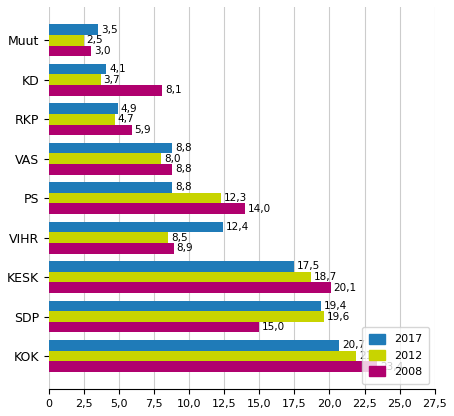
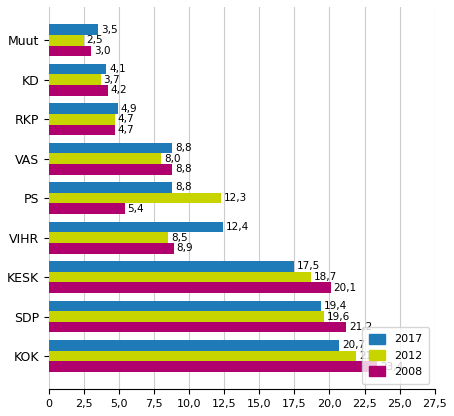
2008/KD: 8,1 -> 4,2
2008/RKP: 5,9 -> 4,7
2008/PS: 14,0 -> 5,4
2008/SDP: 15,0 -> 21,2
